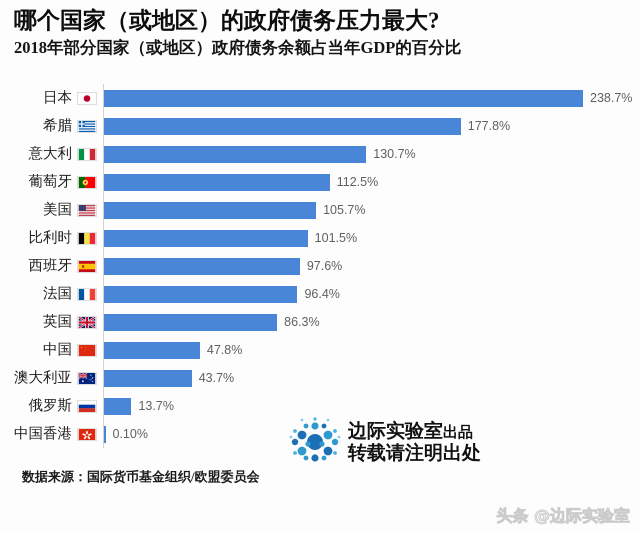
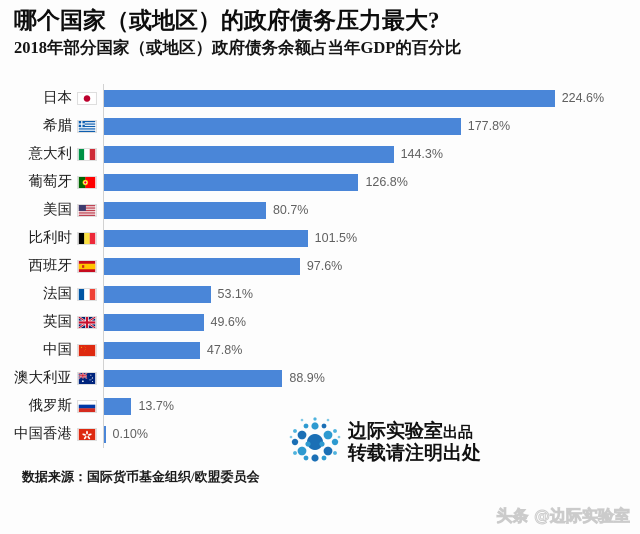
日本: 238.7% -> 224.6%
意大利: 130.7% -> 144.3%
葡萄牙: 112.5% -> 126.8%
美国: 105.7% -> 80.7%
法国: 96.4% -> 53.1%
英国: 86.3% -> 49.6%
澳大利亚: 43.7% -> 88.9%
